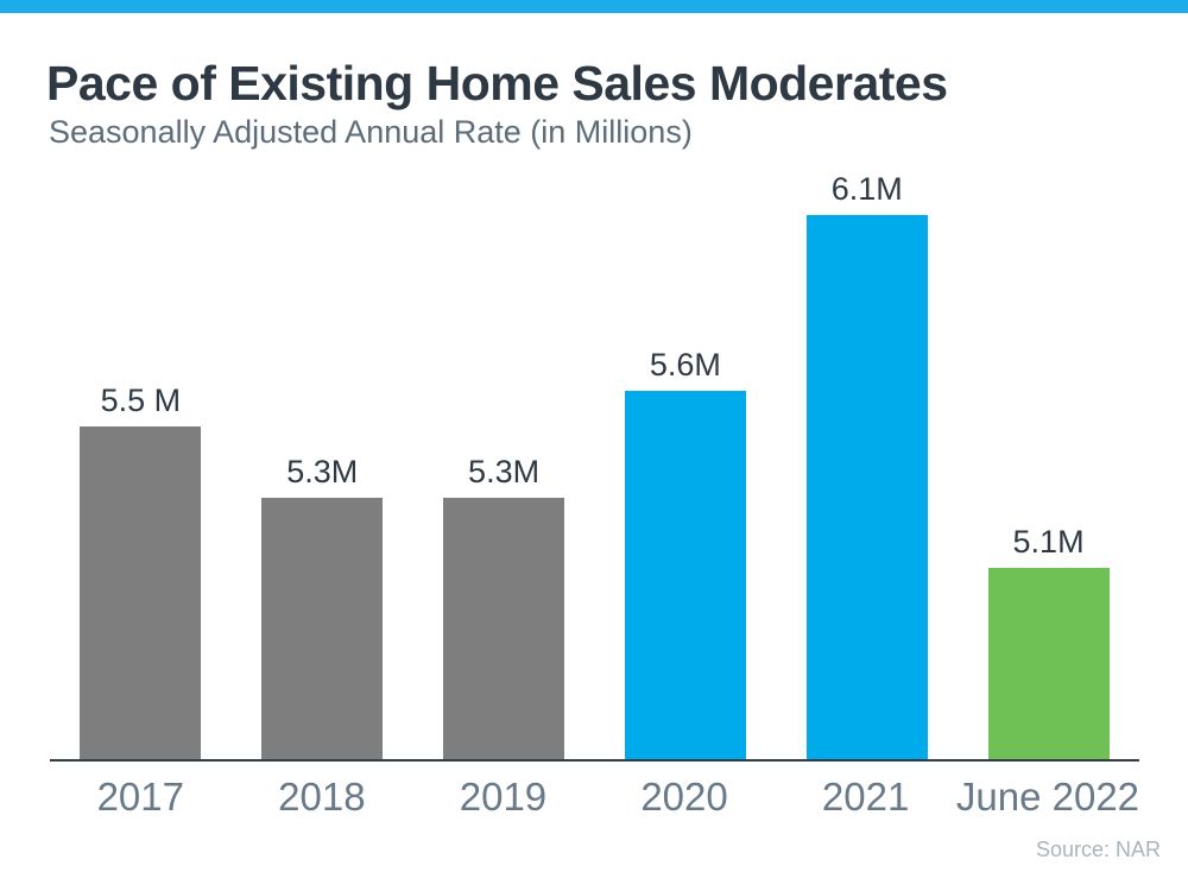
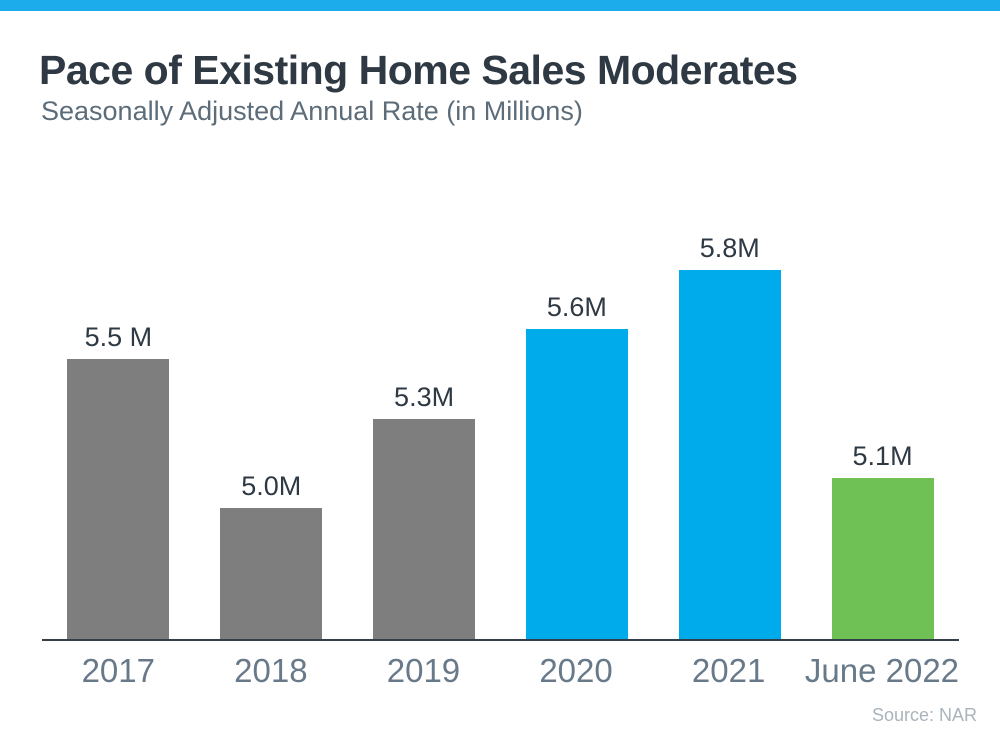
2018: 5.3M -> 5.0M
2021: 6.1M -> 5.8M
